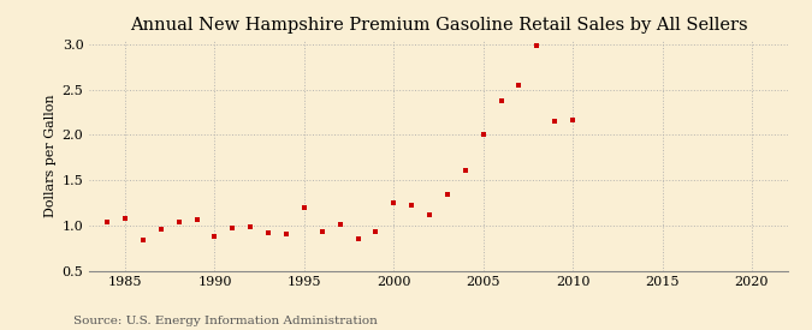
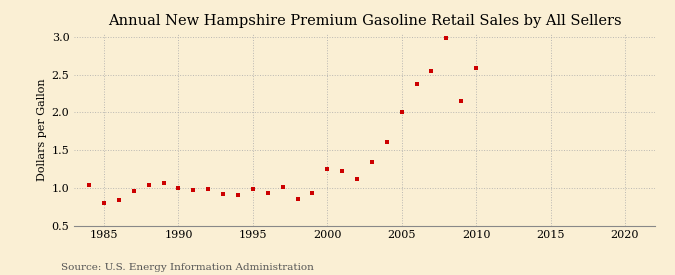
1985: 1.08 -> 0.80
1990: 0.88 -> 1.00
1995: 1.20 -> 0.98
2010: 2.16 -> 2.58
